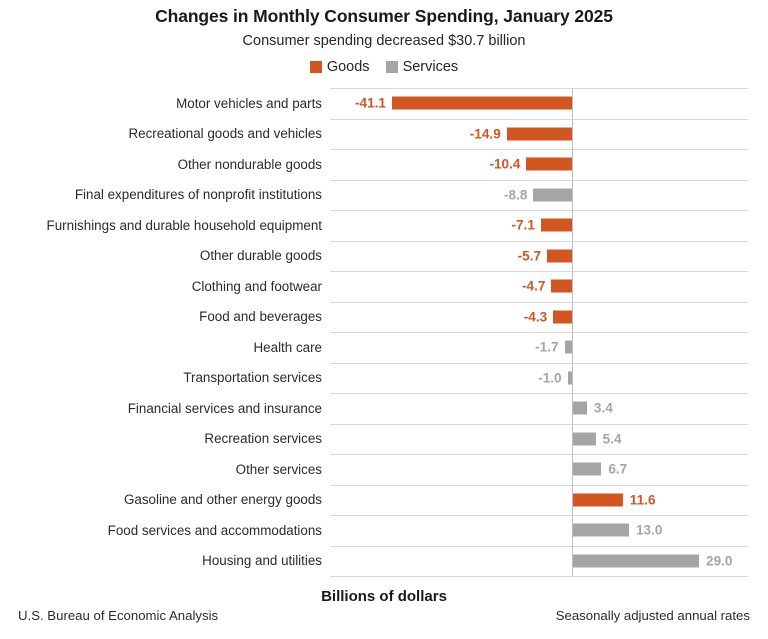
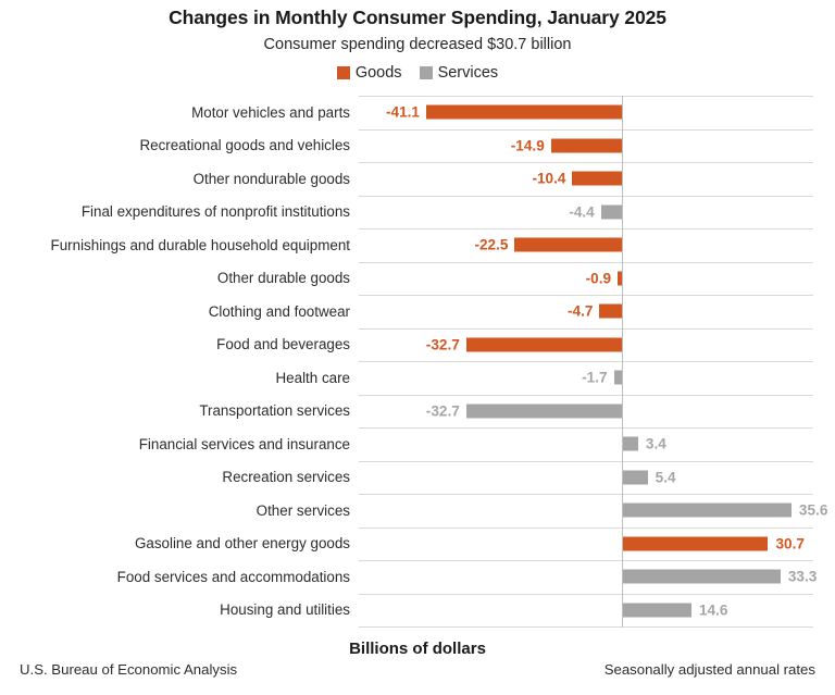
Final expenditures of nonprofit institutions: -8.8 -> -4.4
Furnishings and durable household equipment: -7.1 -> -22.5
Other durable goods: -5.7 -> -0.9
Food and beverages: -4.3 -> -32.7
Transportation services: -1.0 -> -32.7
Other services: 6.7 -> 35.6
Gasoline and other energy goods: 11.6 -> 30.7
Food services and accommodations: 13.0 -> 33.3
Housing and utilities: 29.0 -> 14.6
